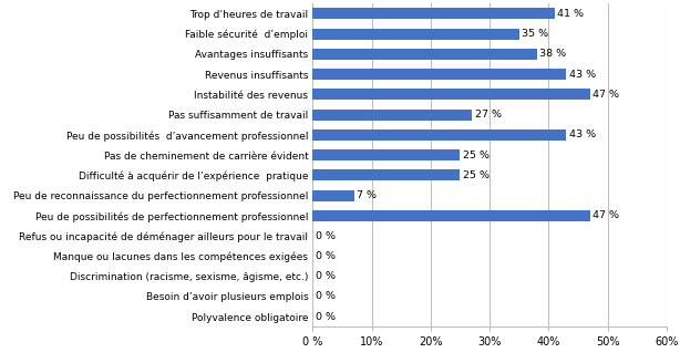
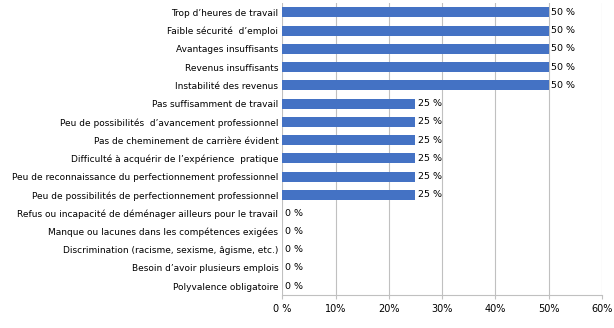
Trop d’heures de travail: 41 -> 50
Faible sécurité d’emploi: 35 -> 50
Avantages insuffisants: 38 -> 50
Revenus insuffisants: 43 -> 50
Instabilité des revenus: 47 -> 50
Pas suffisamment de travail: 27 -> 25
Peu de possibilités d’avancement professionnel: 43 -> 25
Peu de reconnaissance du perfectionnement professionnel: 7 -> 25
Peu de possibilités de perfectionnement professionnel: 47 -> 25
